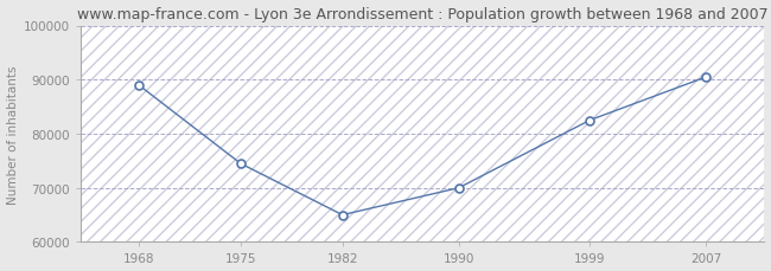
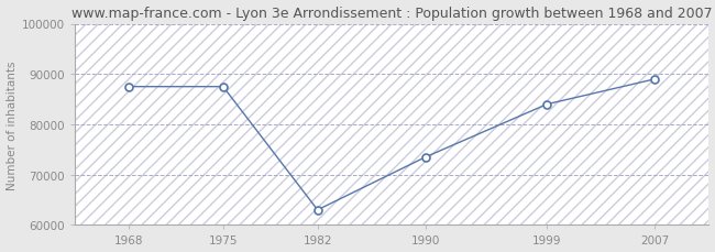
1968: 89000 -> 87500
1975: 74500 -> 87500
1982: 65000 -> 63000
1990: 70000 -> 73500
1999: 82500 -> 84000
2007: 90500 -> 89000
